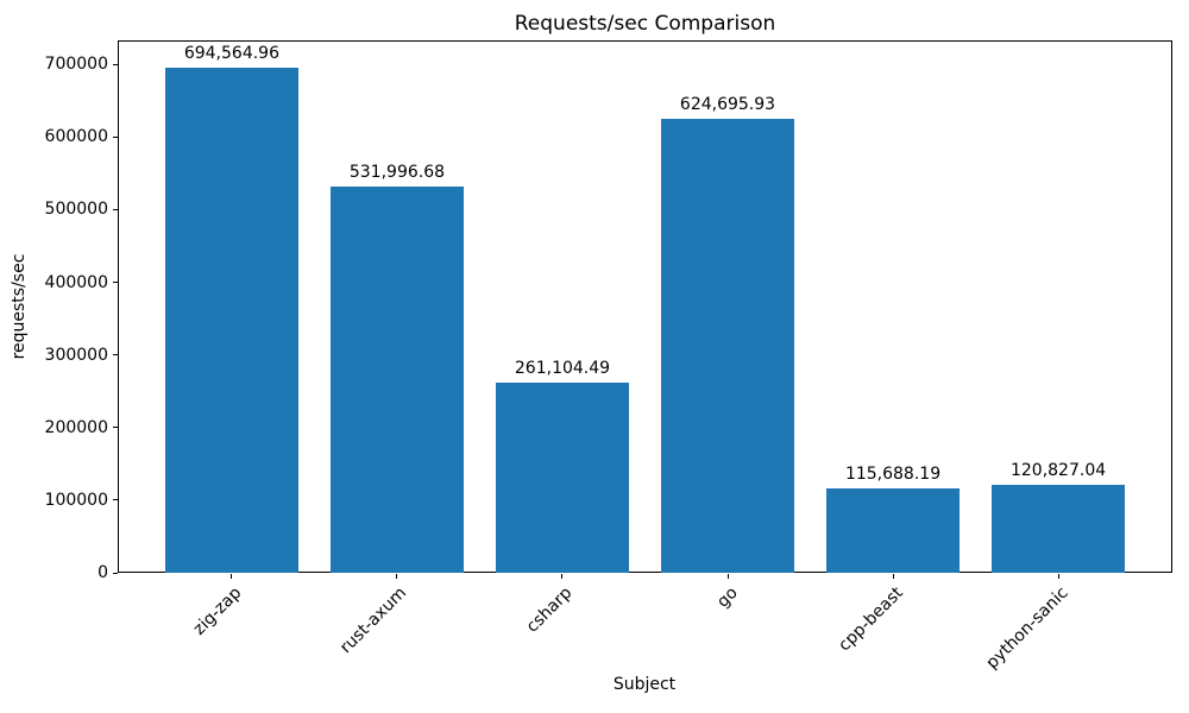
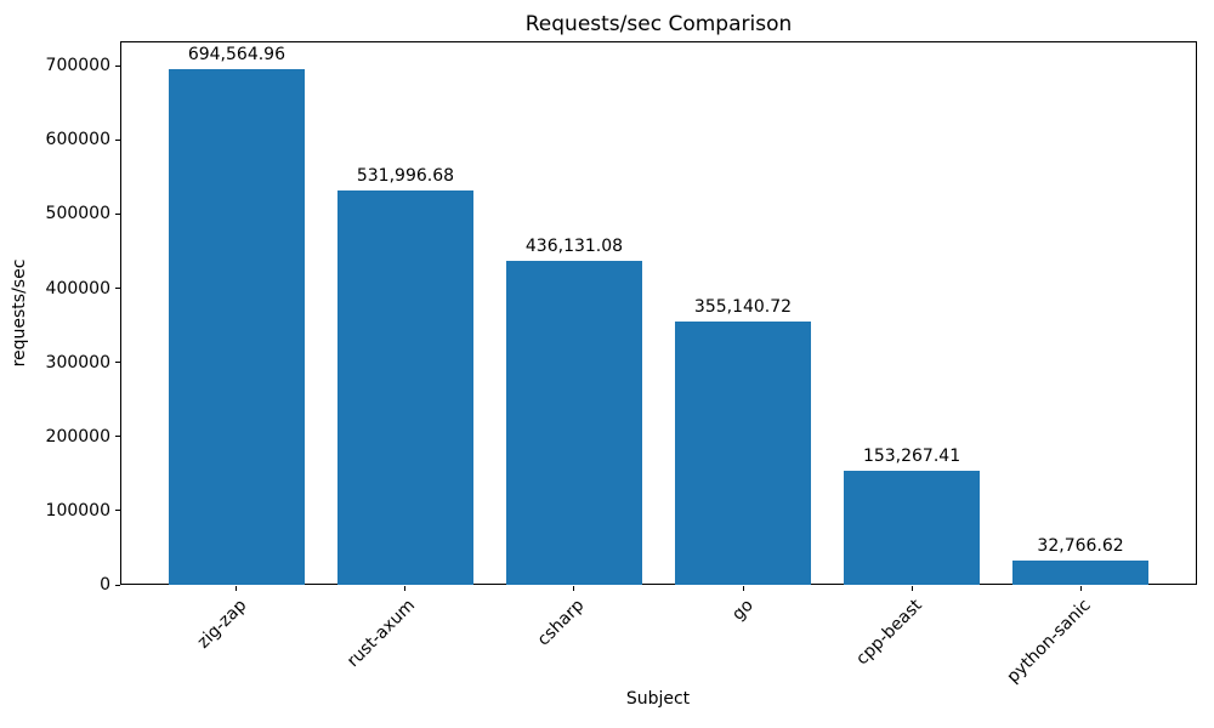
csharp: 261,104.49 -> 436,131.08
go: 624,695.93 -> 355,140.72
cpp-beast: 115,688.19 -> 153,267.41
python-sanic: 120,827.04 -> 32,766.62
